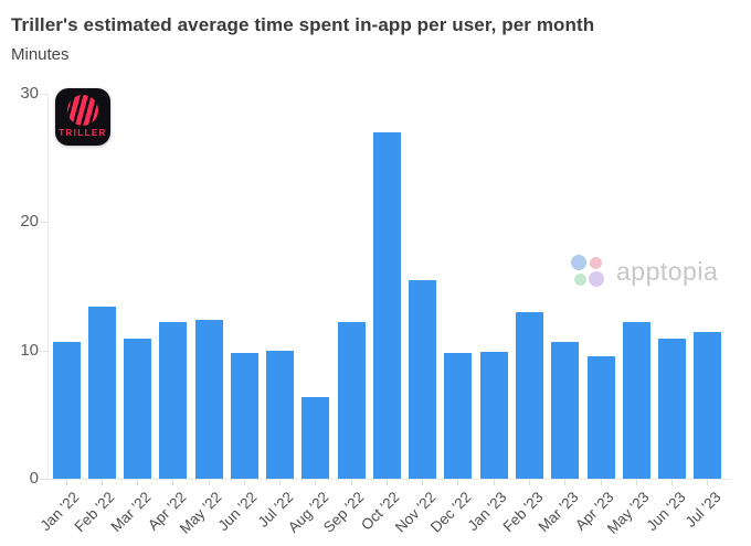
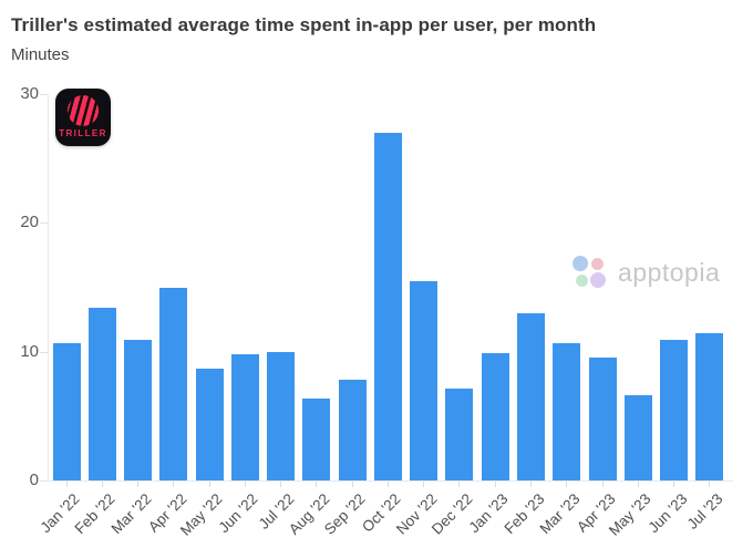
Apr '22: 12.2 -> 15.0
May '22: 12.4 -> 8.7
Sep '22: 12.2 -> 7.8
Dec '22: 9.8 -> 7.1
May '23: 12.2 -> 6.6
